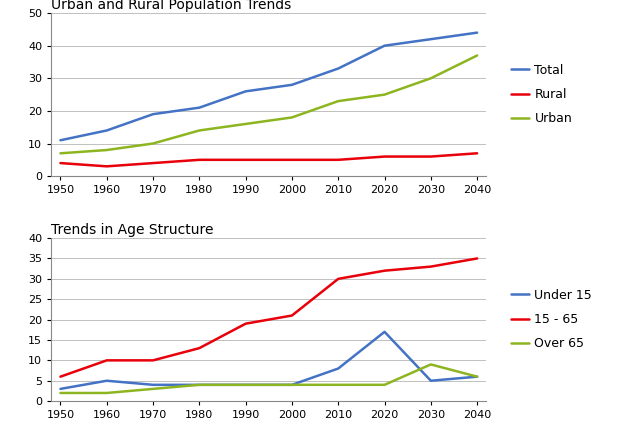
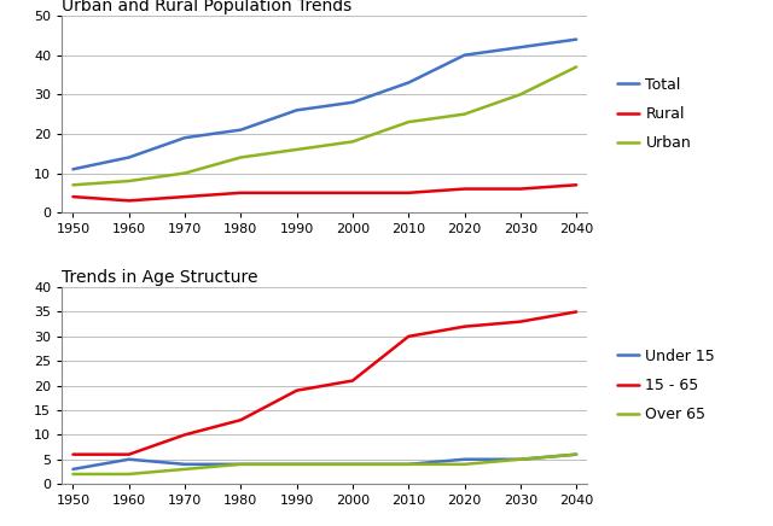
Trends in Age Structure/15 - 65/1960: 10 -> 6
Trends in Age Structure/Under 15/2010: 8 -> 4
Trends in Age Structure/Under 15/2020: 17 -> 5
Trends in Age Structure/Over 65/2030: 9 -> 5
